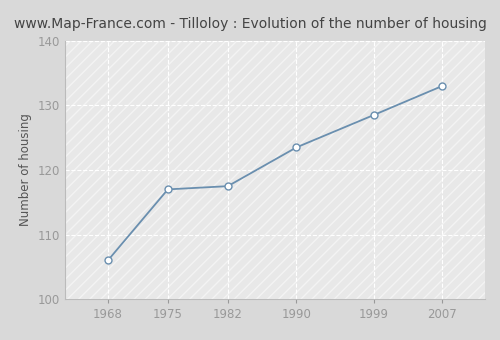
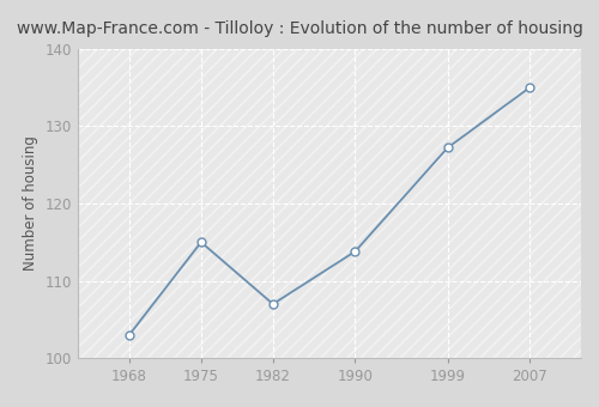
1968: 106.0 -> 103.0
1975: 117.0 -> 115.0
1982: 117.5 -> 107.0
1990: 123.5 -> 113.8
1999: 128.5 -> 127.2
2007: 133.0 -> 135.0
